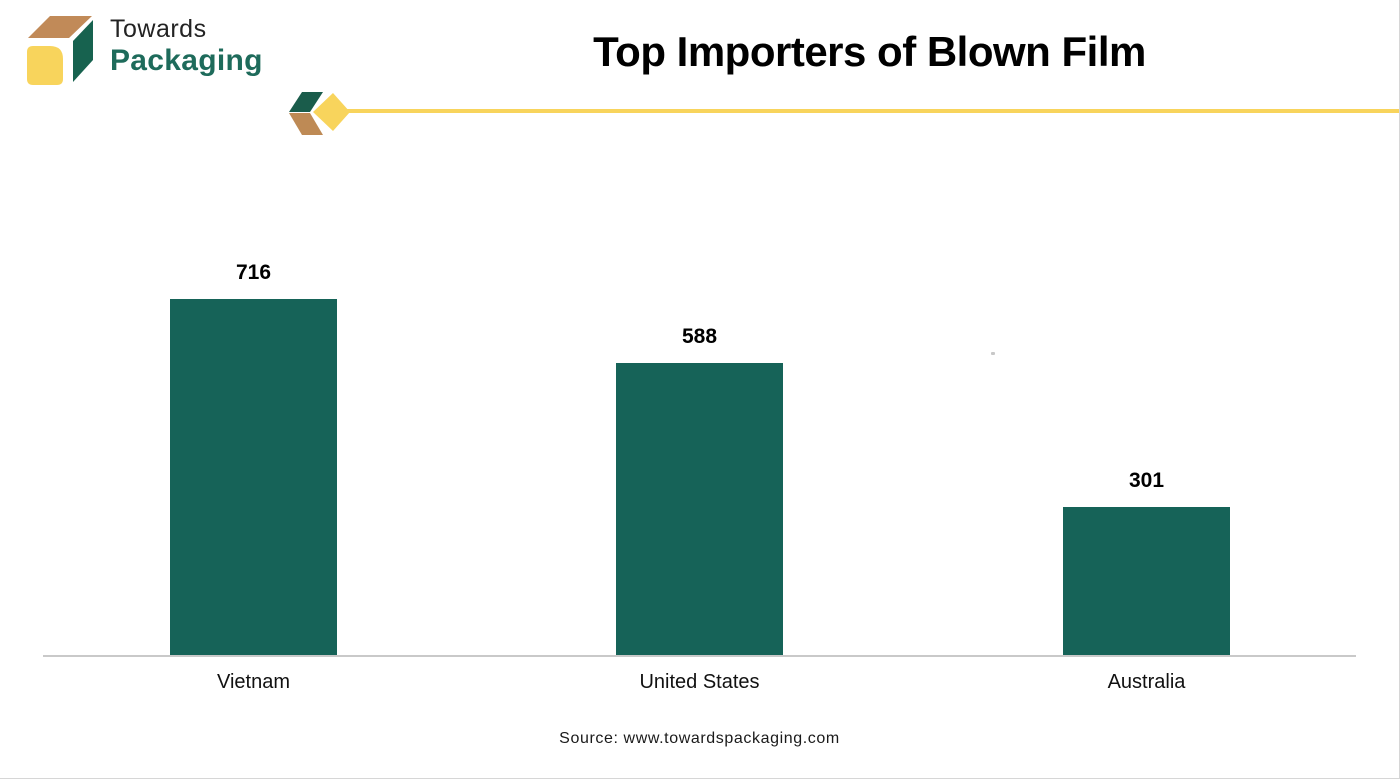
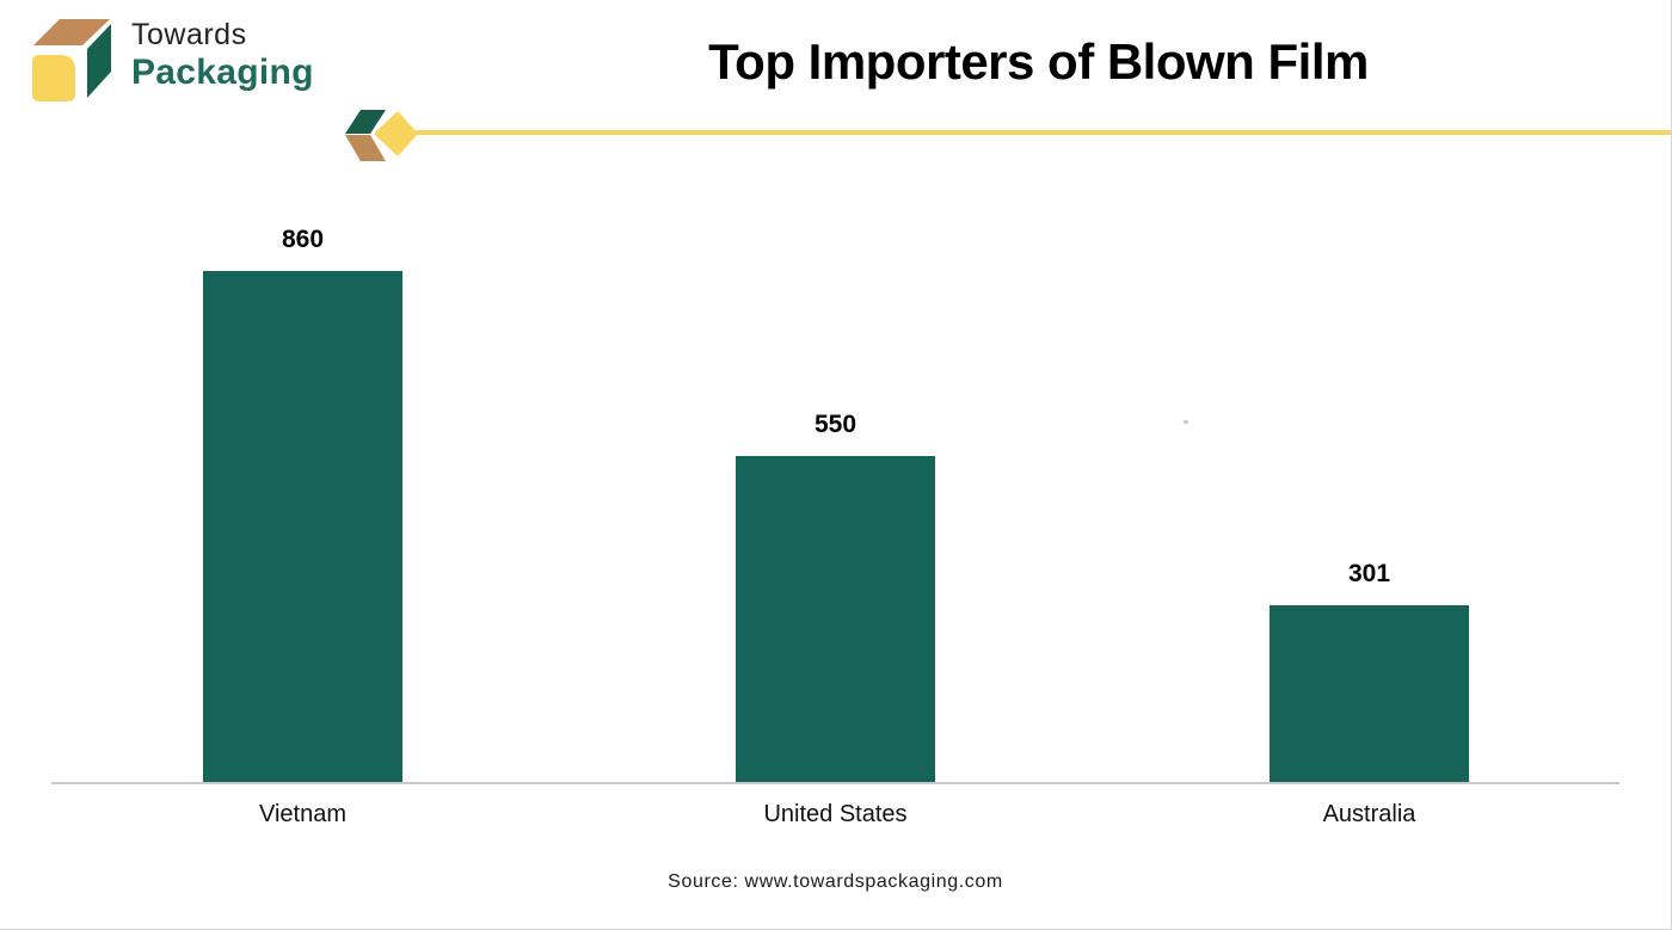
Vietnam: 716 -> 860
United States: 588 -> 550
